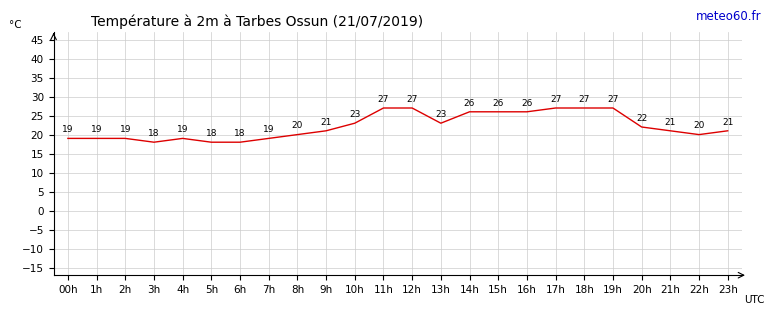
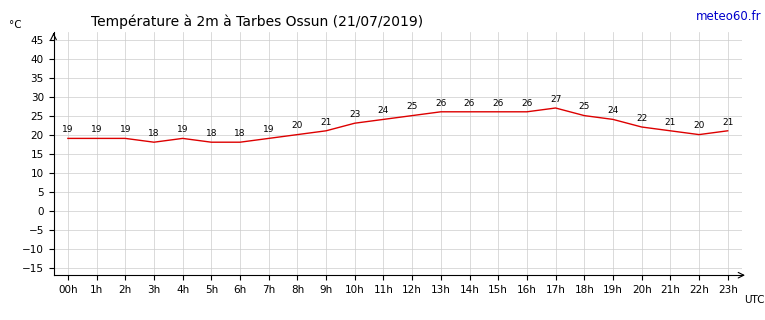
11h: 27 -> 24
12h: 27 -> 25
13h: 23 -> 26
18h: 27 -> 25
19h: 27 -> 24
